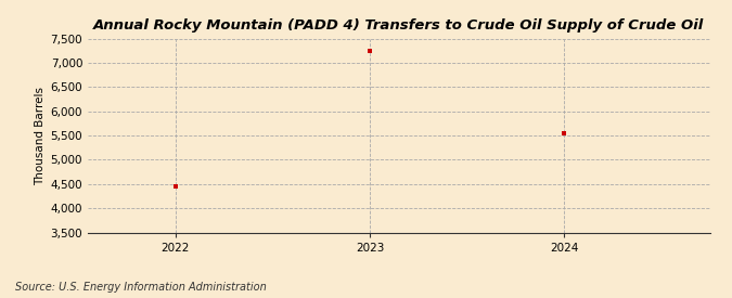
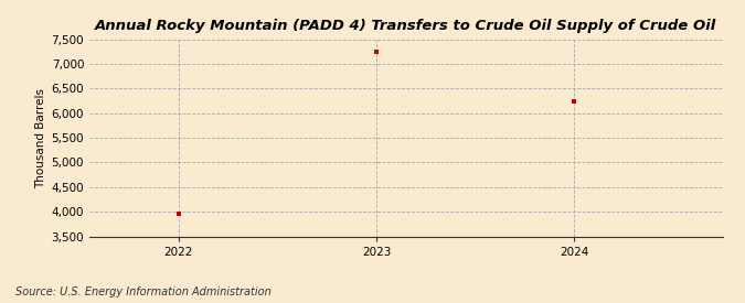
2022: 4,450 -> 3,960
2024: 5,550 -> 6,250
